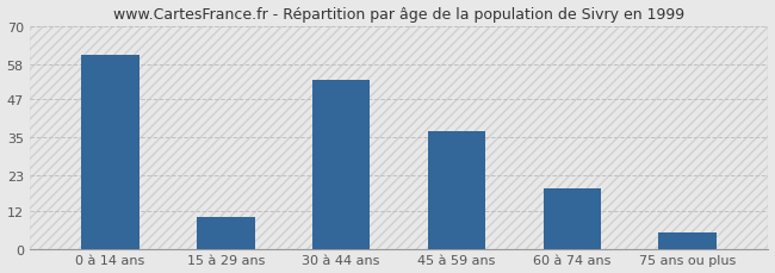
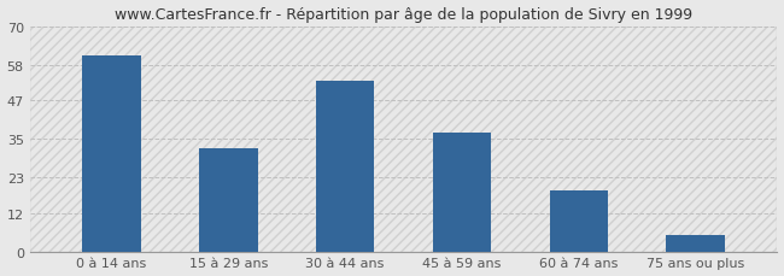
15 à 29 ans: 10 -> 32
